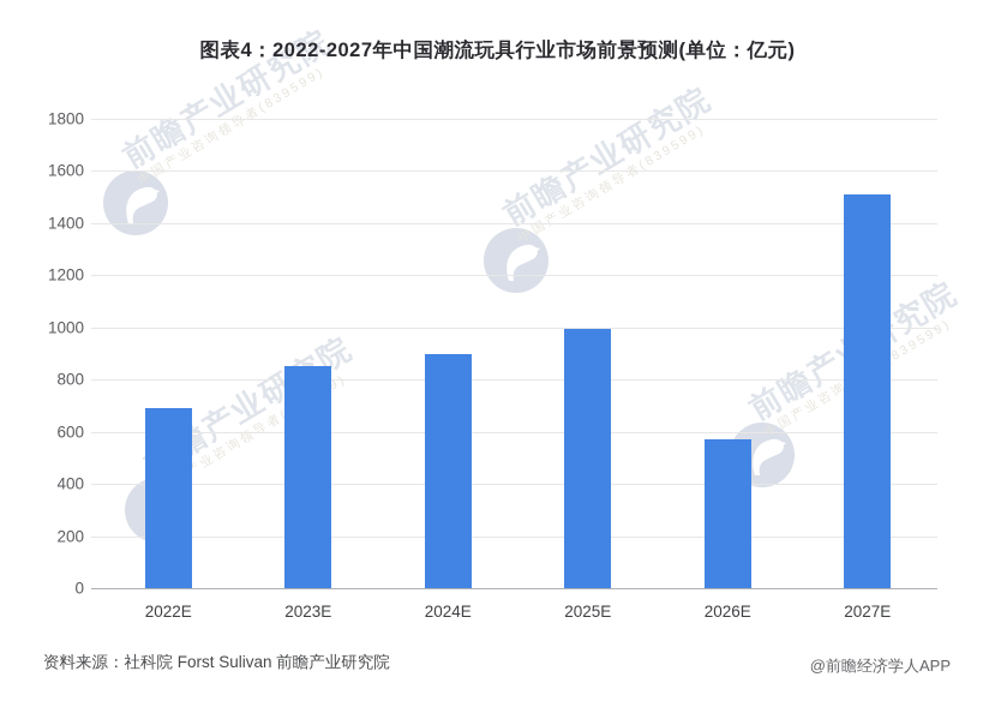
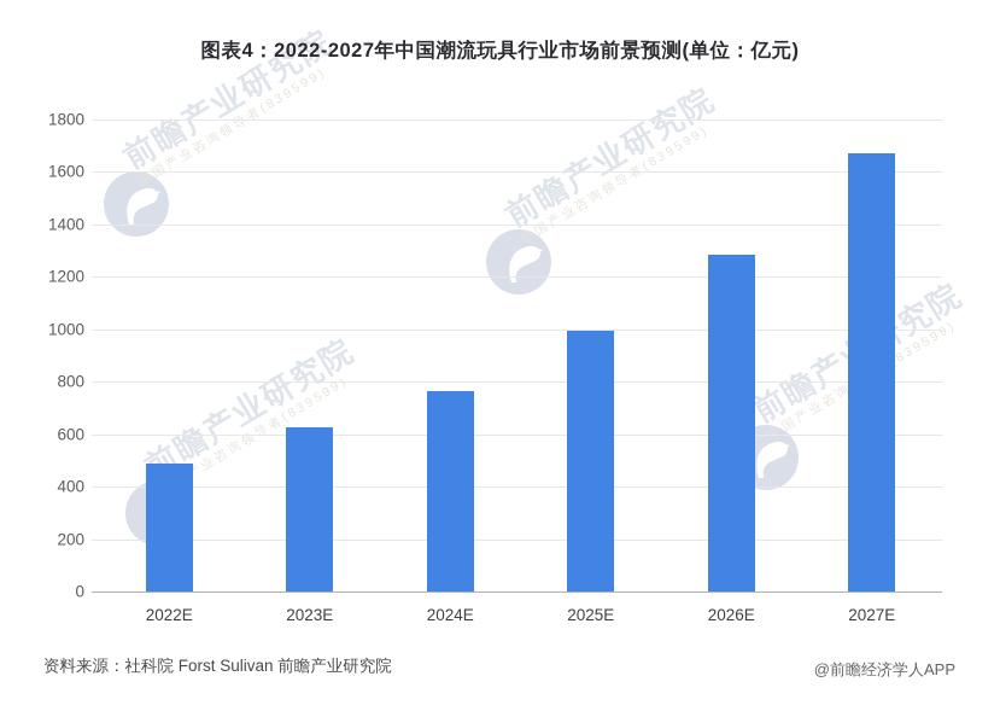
2022E: 690 -> 490
2023E: 850 -> 620
2024E: 900 -> 760
2026E: 570 -> 1290
2027E: 1510 -> 1670
